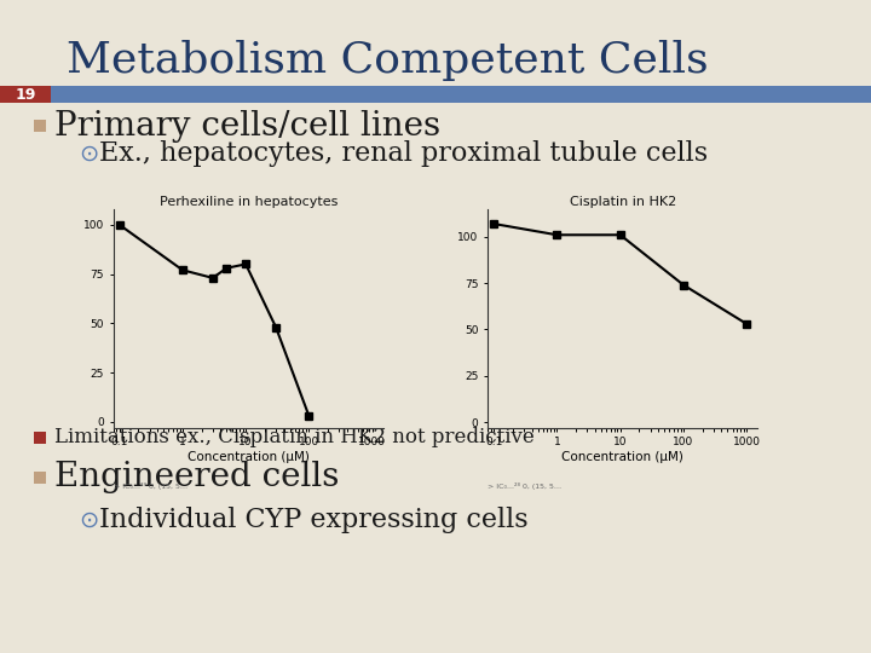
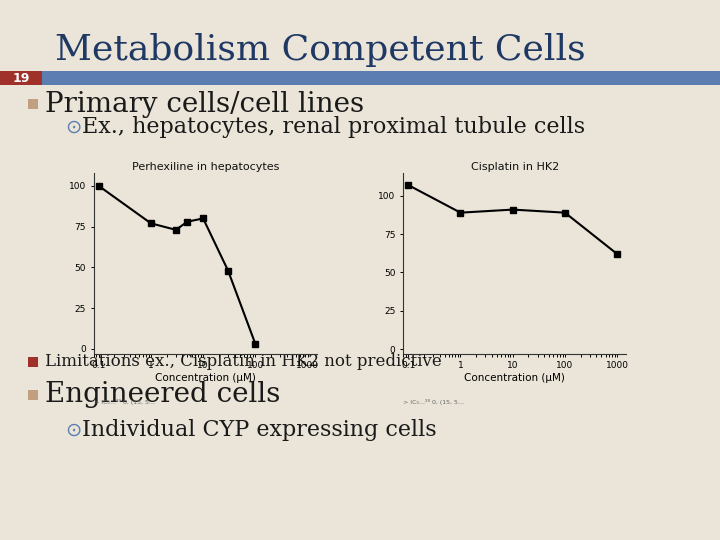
Cisplatin in HK2/1: 101 -> 89
Cisplatin in HK2/10: 101 -> 91
Cisplatin in HK2/100: 74 -> 89
Cisplatin in HK2/1000: 53 -> 62
